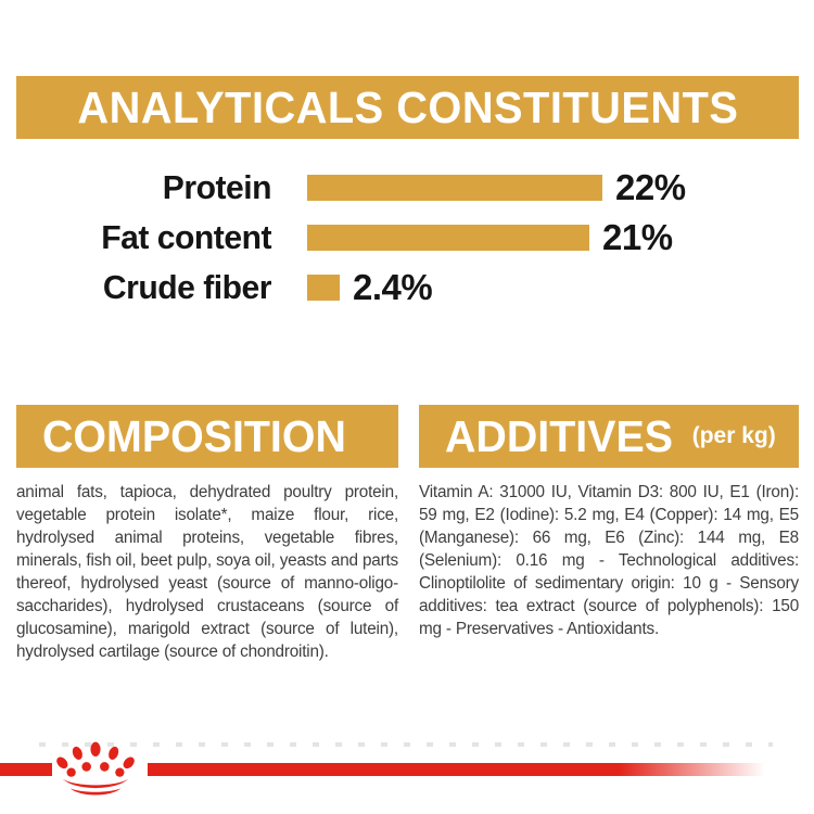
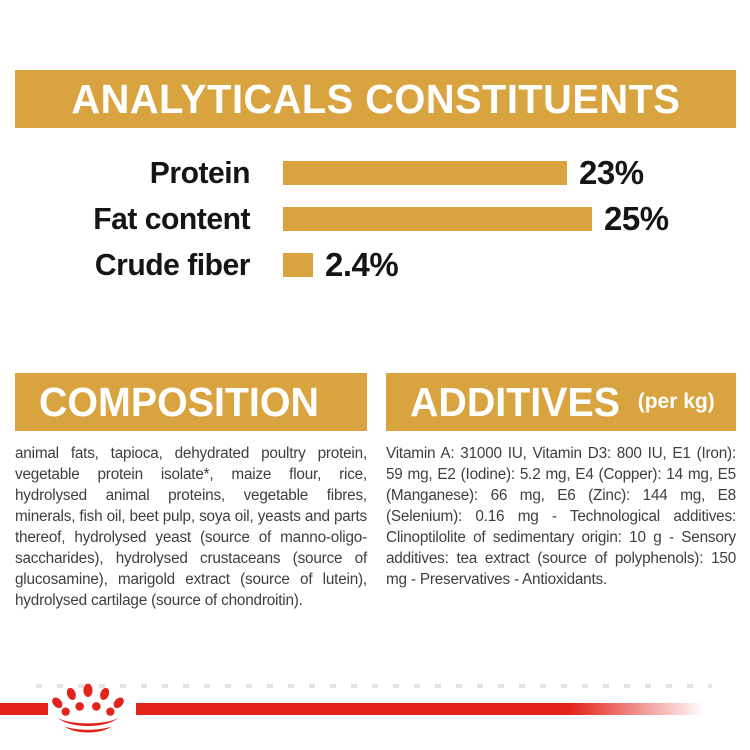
Protein: 22% -> 23%
Fat content: 21% -> 25%
